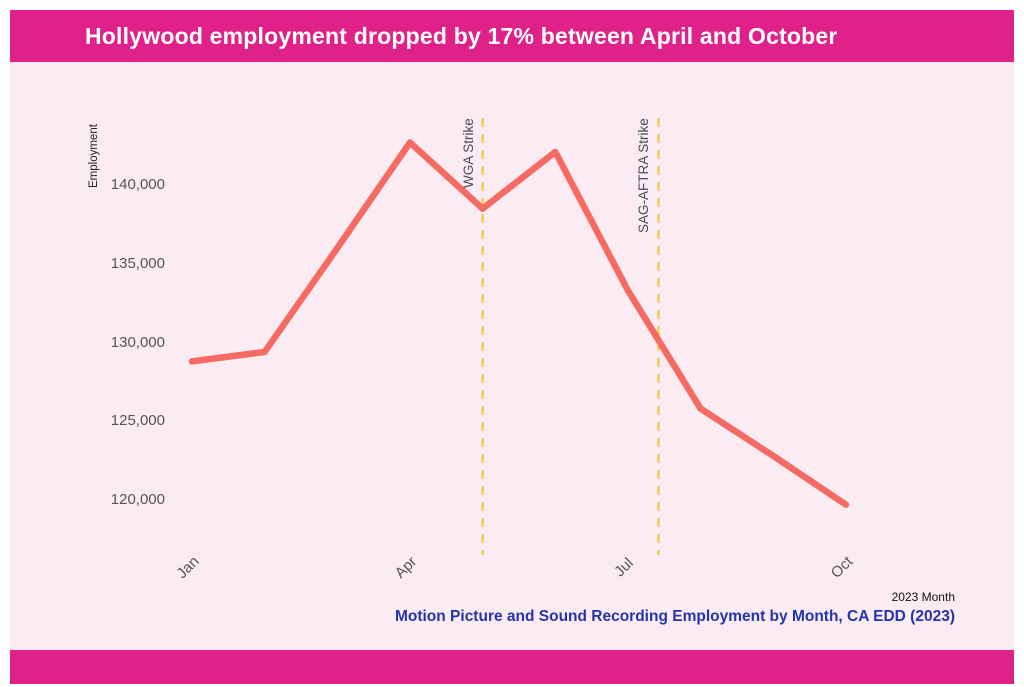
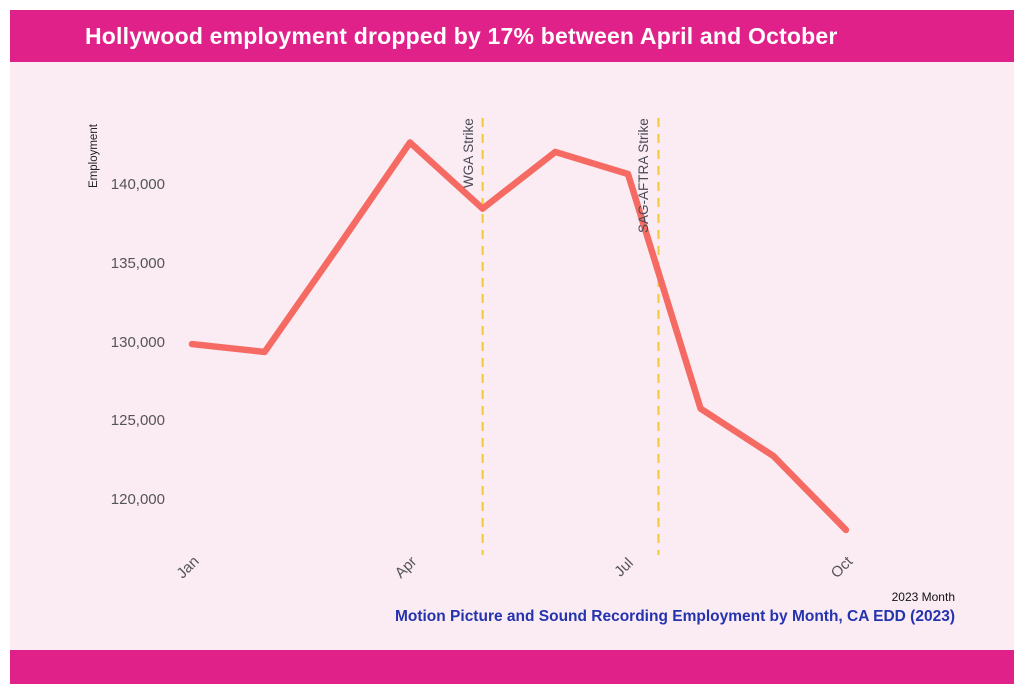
Jan: 128800 -> 129900
Jul: 133300 -> 140700
Oct: 119700 -> 118100
